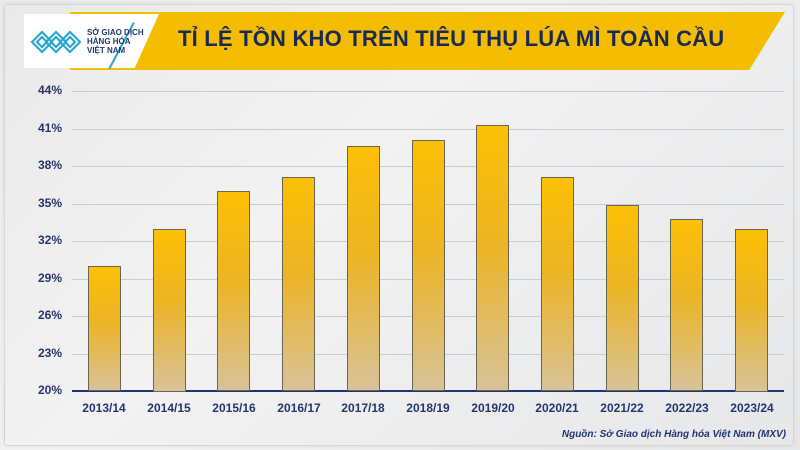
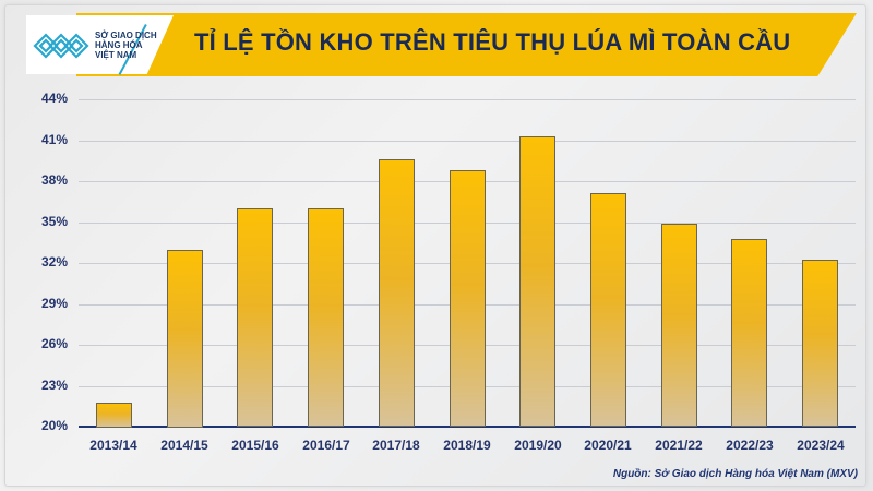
2013/14: 30.0% -> 21.8%
2016/17: 37.1% -> 36.0%
2018/19: 40.1% -> 38.8%
2023/24: 33.0% -> 32.2%
